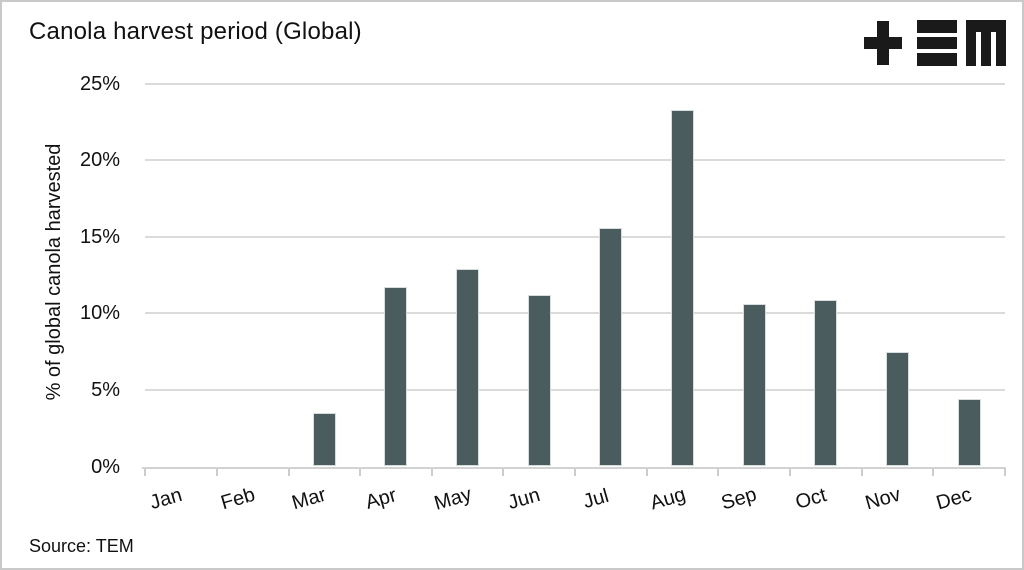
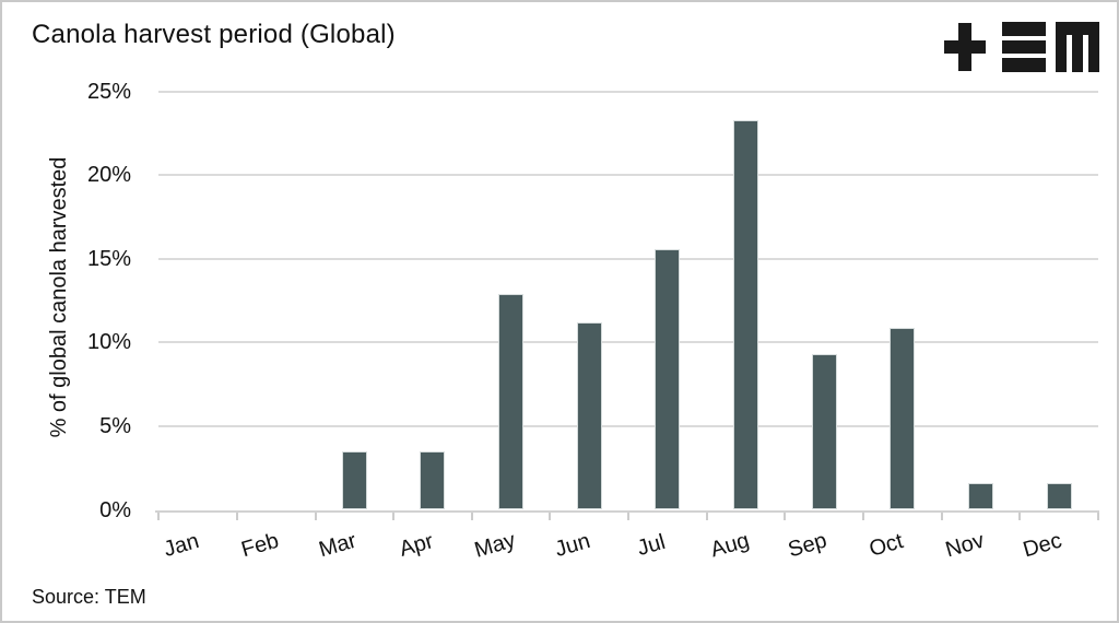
Apr: 11.7% -> 3.5%
Sep: 10.6% -> 9.3%
Nov: 7.5% -> 1.6%
Dec: 4.4% -> 1.6%
